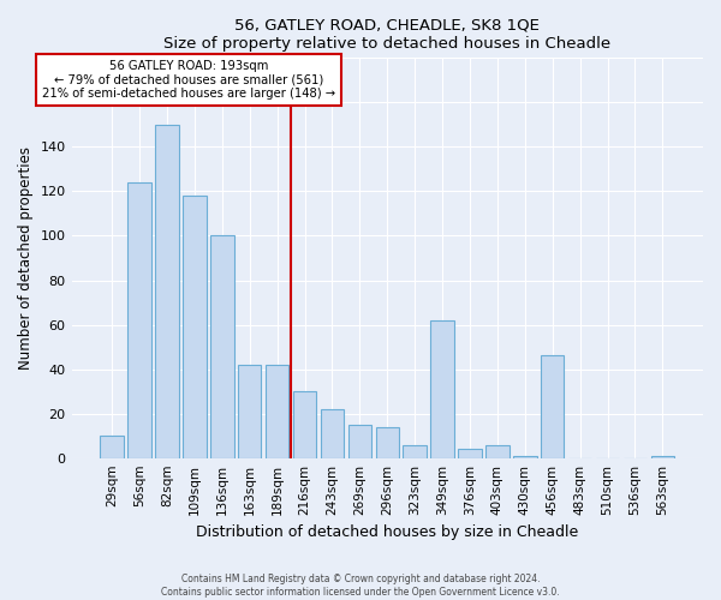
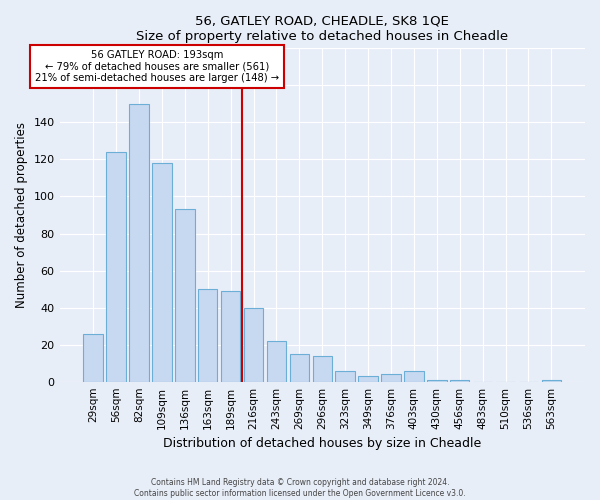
29sqm: 10 -> 26
136sqm: 100 -> 93
163sqm: 42 -> 50
189sqm: 42 -> 49
216sqm: 30 -> 40
349sqm: 62 -> 3
456sqm: 46 -> 1
